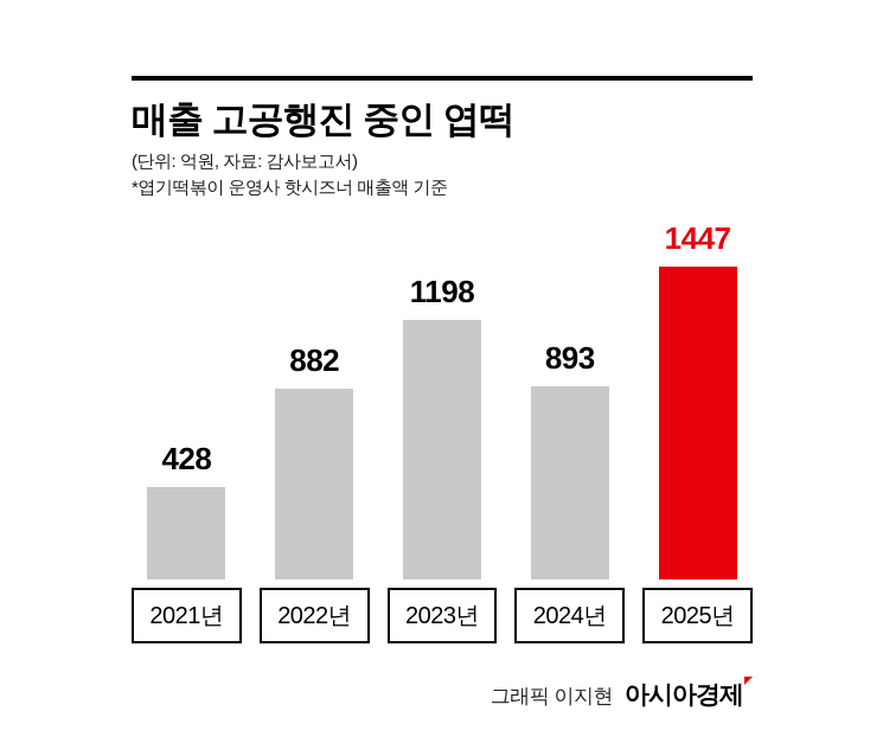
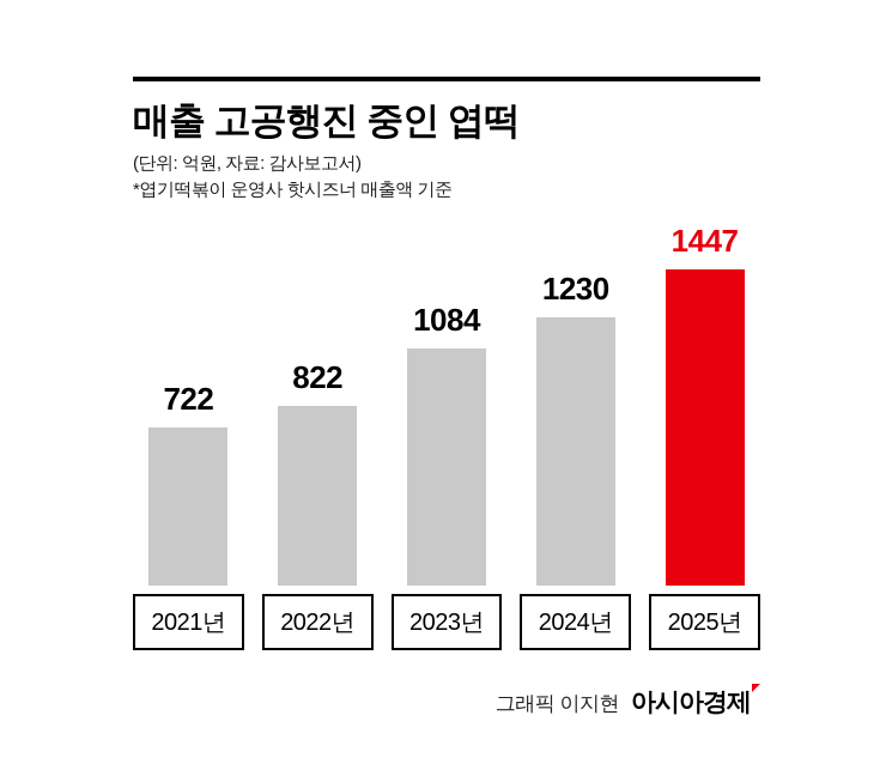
2021년: 428 -> 722
2022년: 882 -> 822
2023년: 1198 -> 1084
2024년: 893 -> 1230
